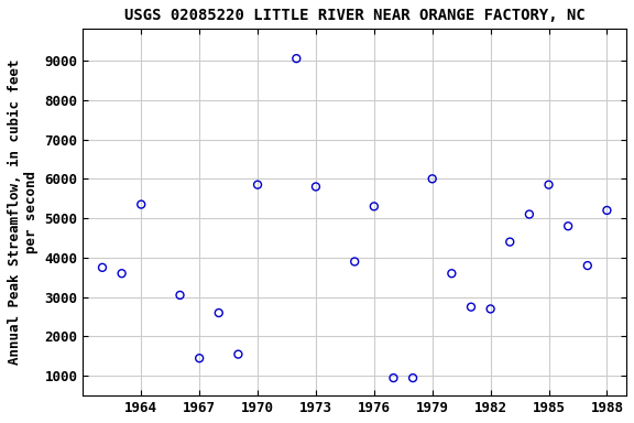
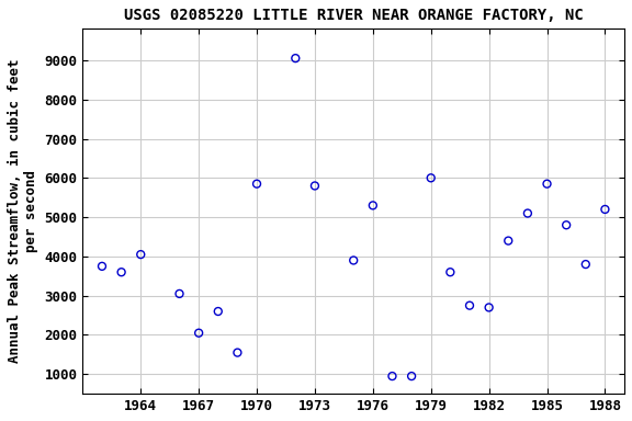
1964: 5350 -> 4050
1967: 1450 -> 2050
